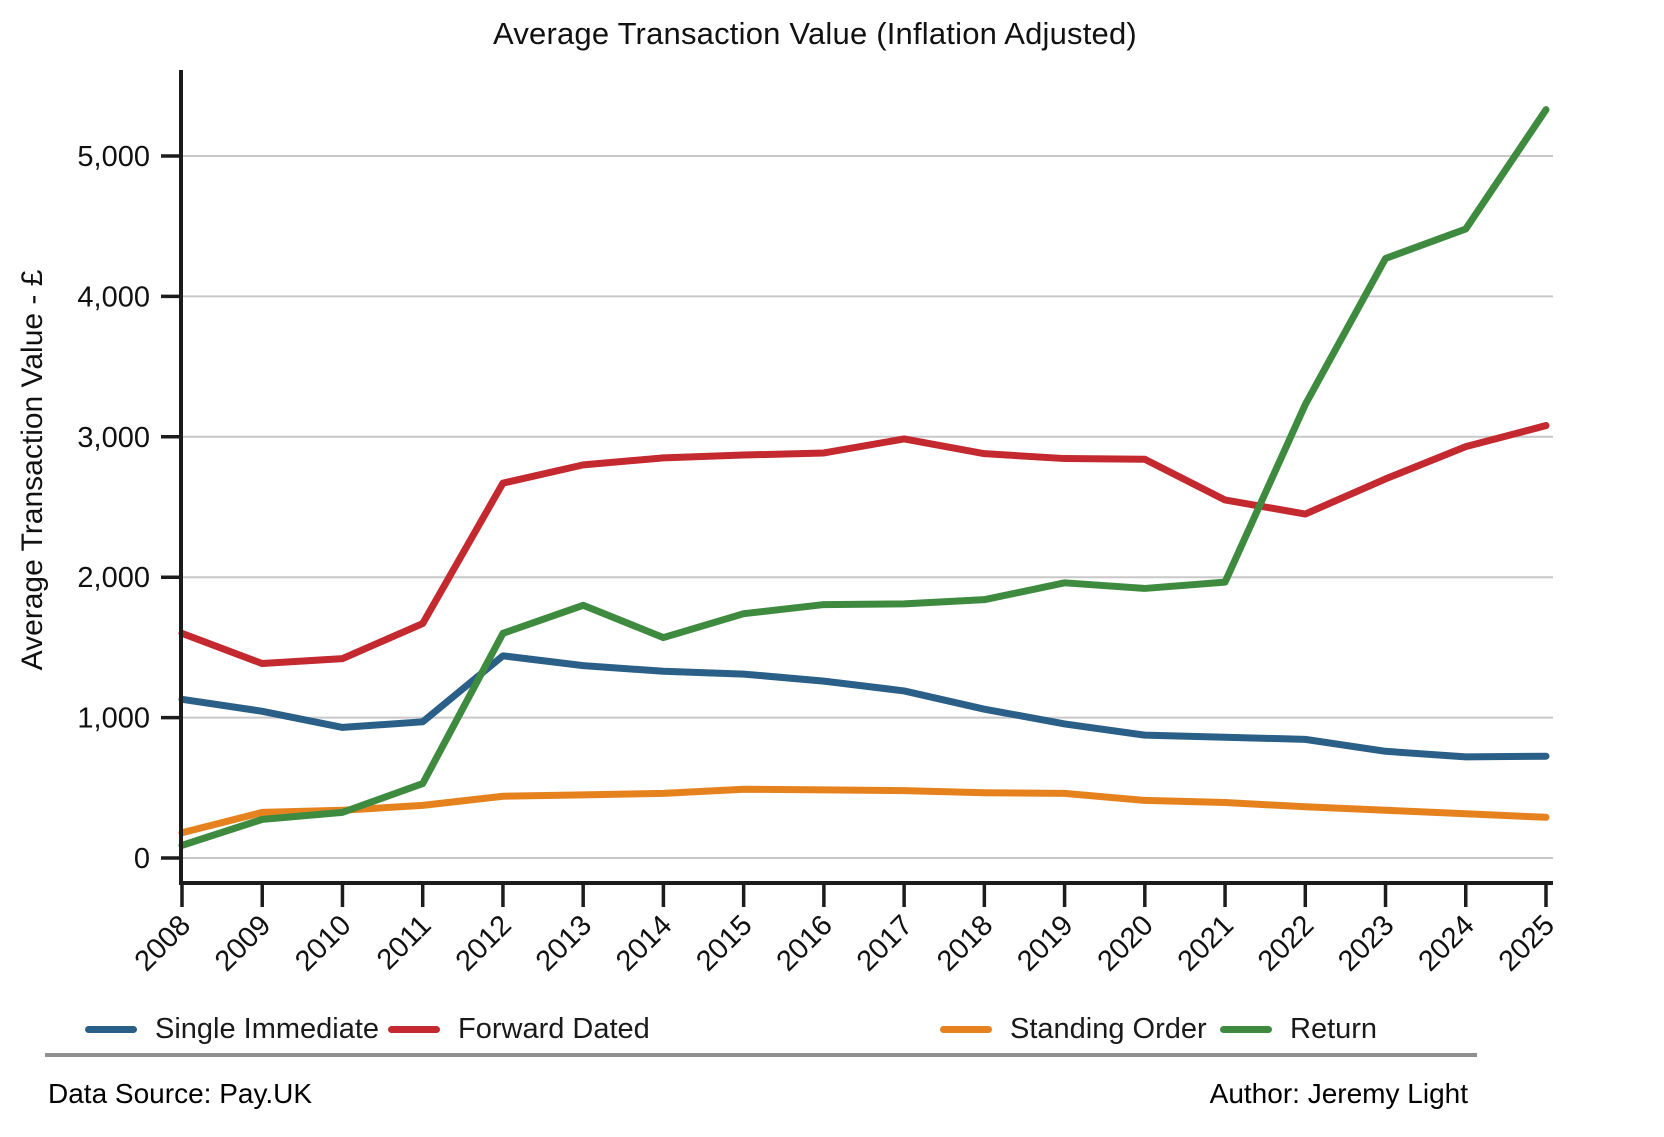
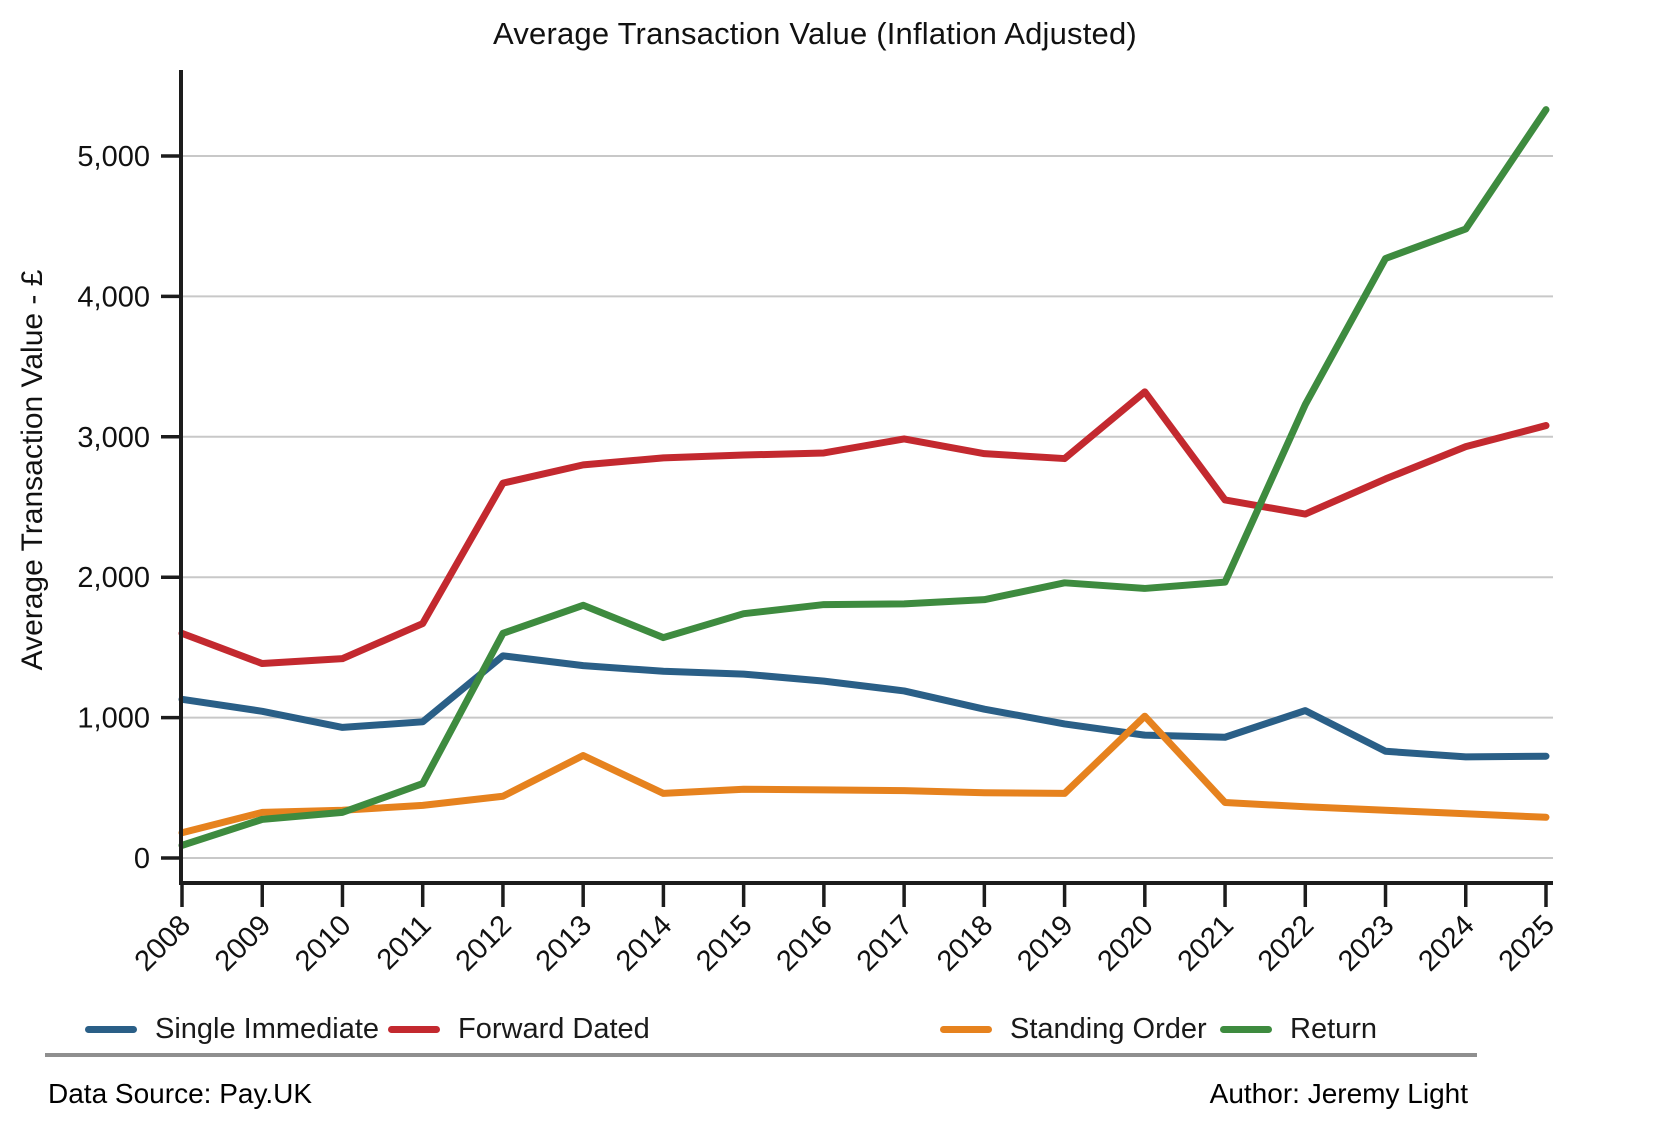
Standing Order/2013: 450 -> 730
Forward Dated/2020: 2840 -> 3320
Standing Order/2020: 410 -> 1010
Single Immediate/2022: 840 -> 1050
